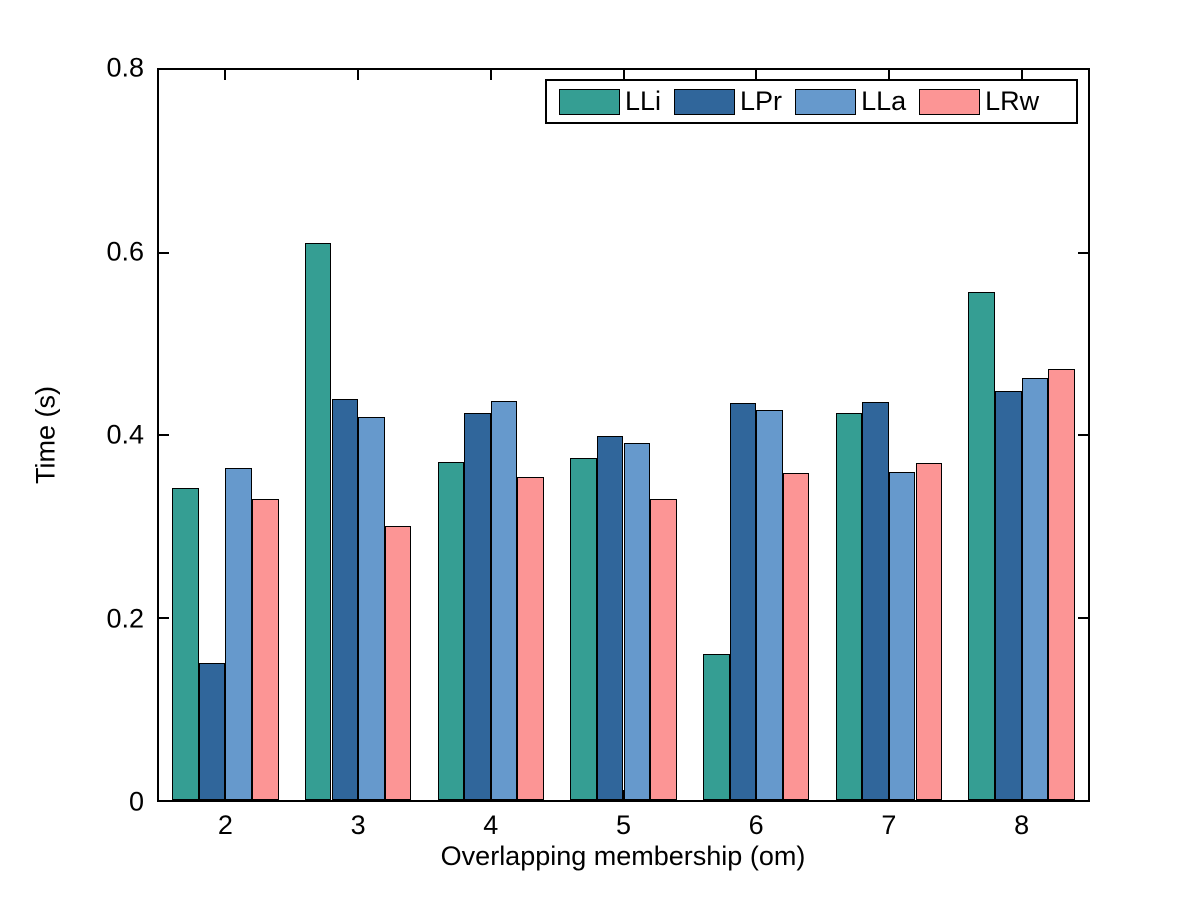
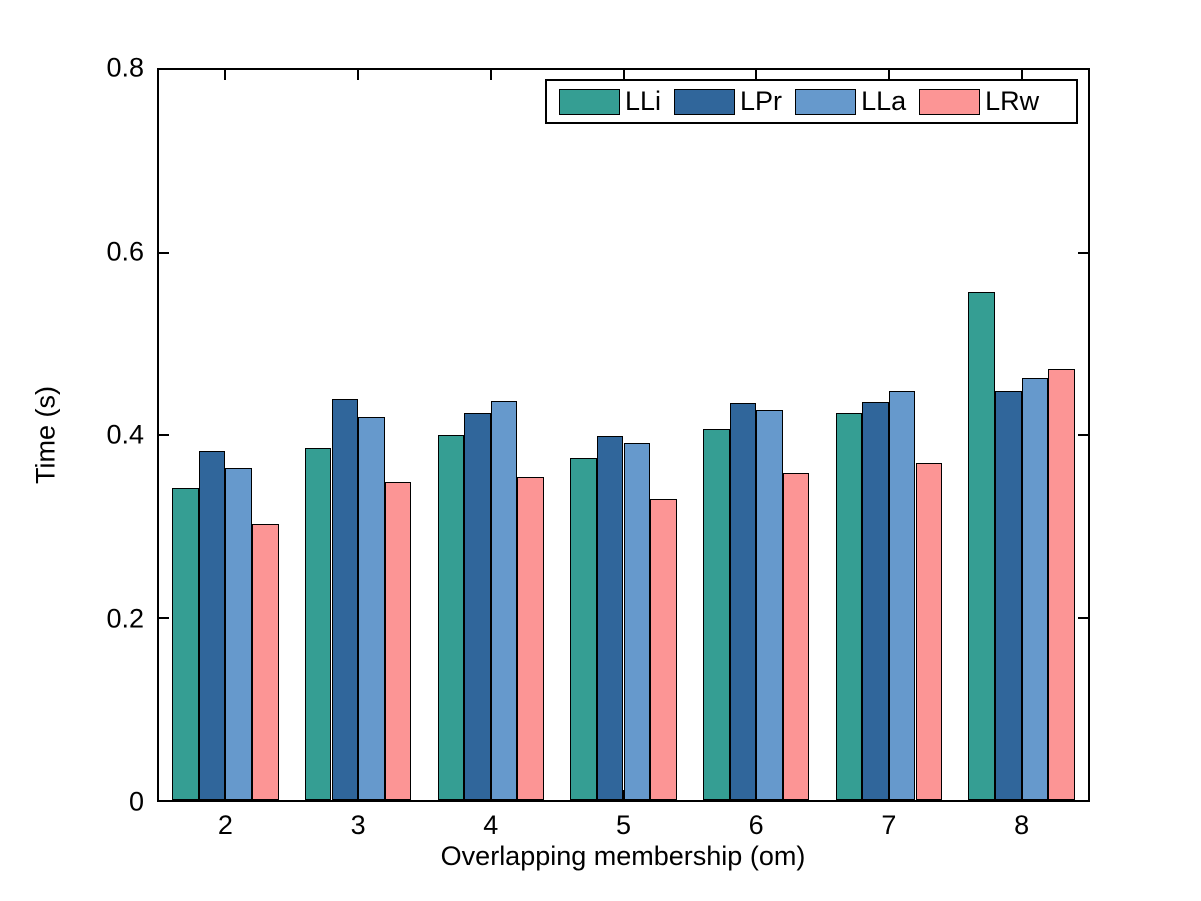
LPr/2: 0.15 -> 0.38
LRw/2: 0.33 -> 0.30
LLi/3: 0.61 -> 0.39
LRw/3: 0.30 -> 0.35
LLi/4: 0.37 -> 0.40
LLi/6: 0.16 -> 0.41
LLa/7: 0.36 -> 0.45
